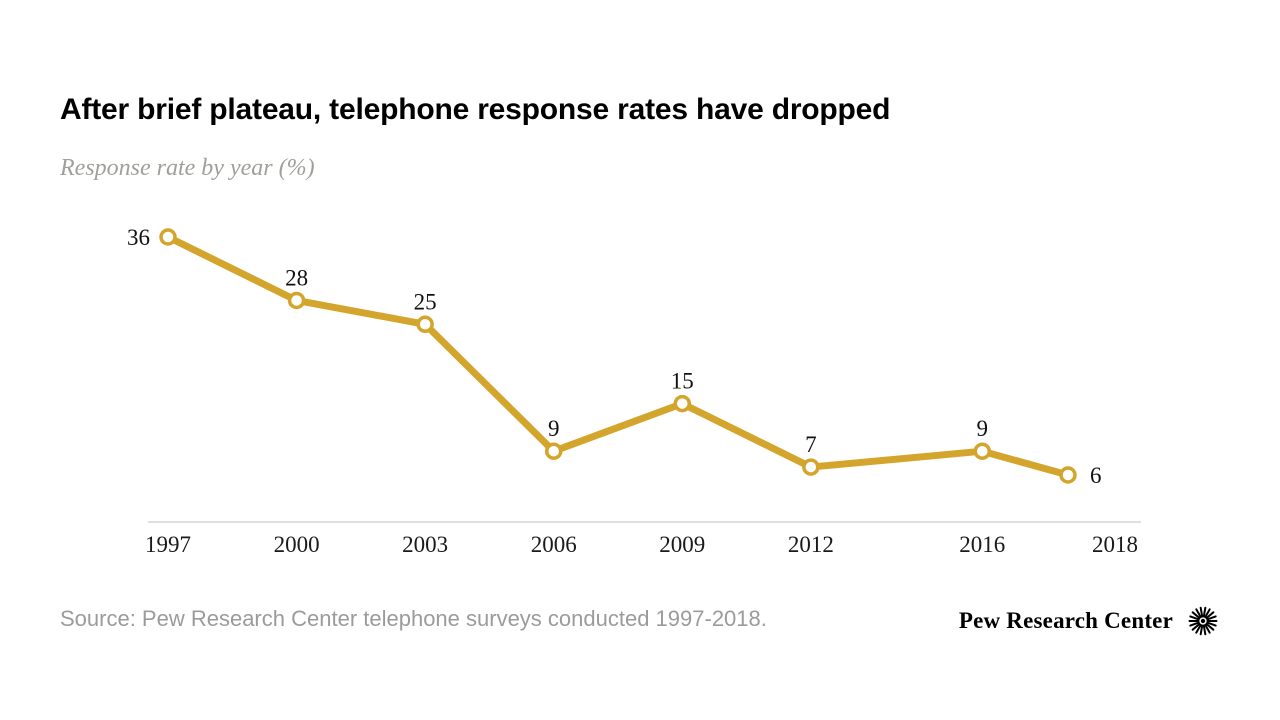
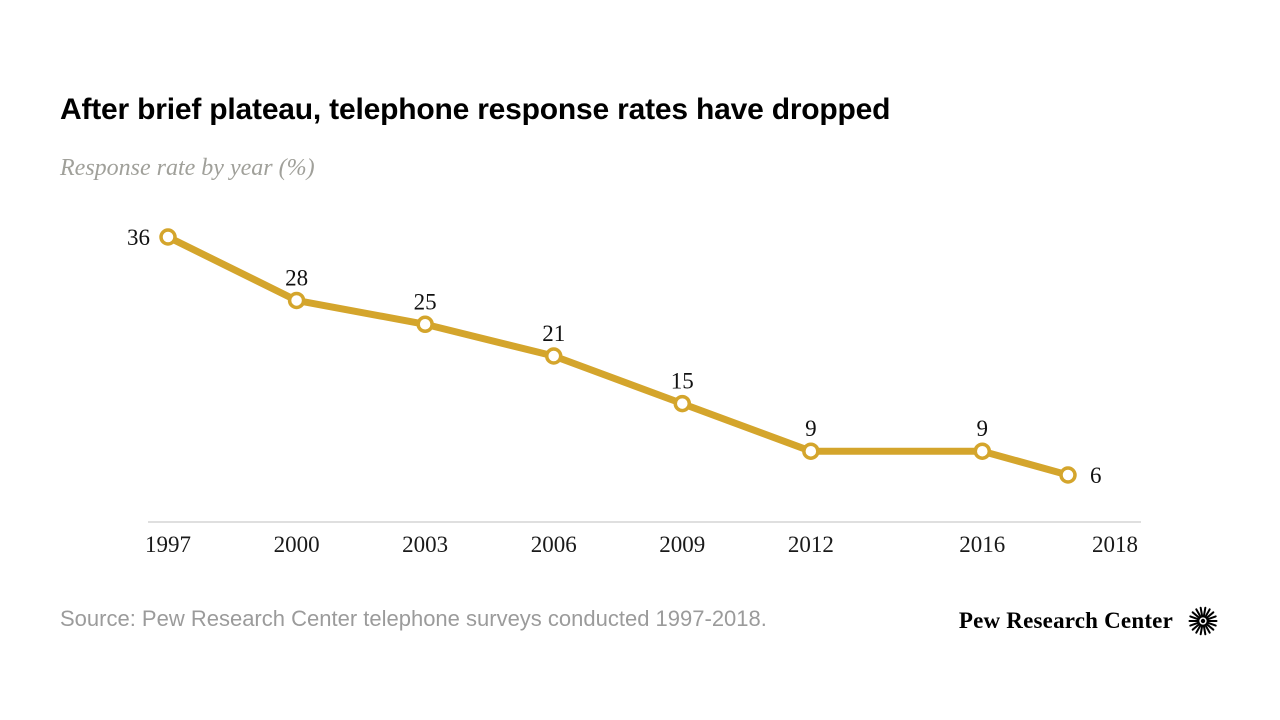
2006: 9 -> 21
2012: 7 -> 9
